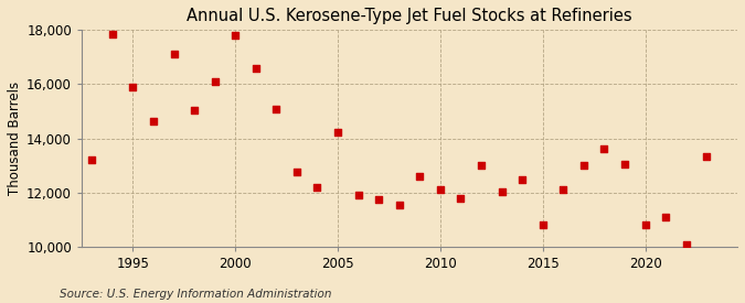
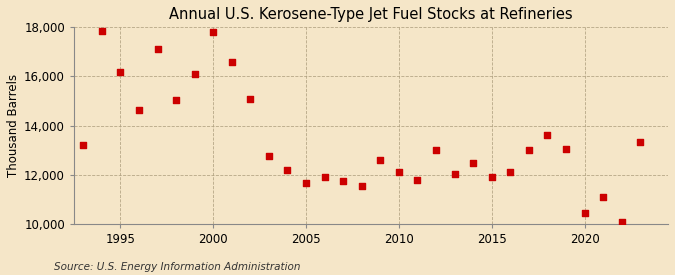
1995: 15,900 -> 16,200
2005: 14,250 -> 11,650
2015: 10,800 -> 11,900
2020: 10,800 -> 10,450
